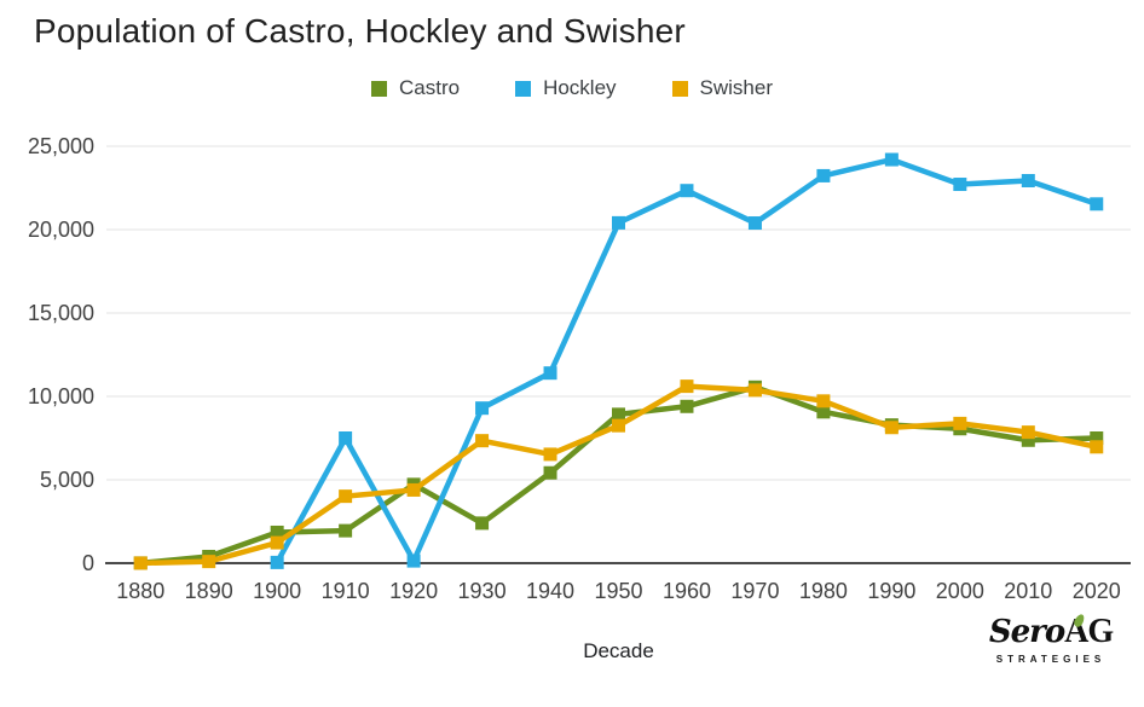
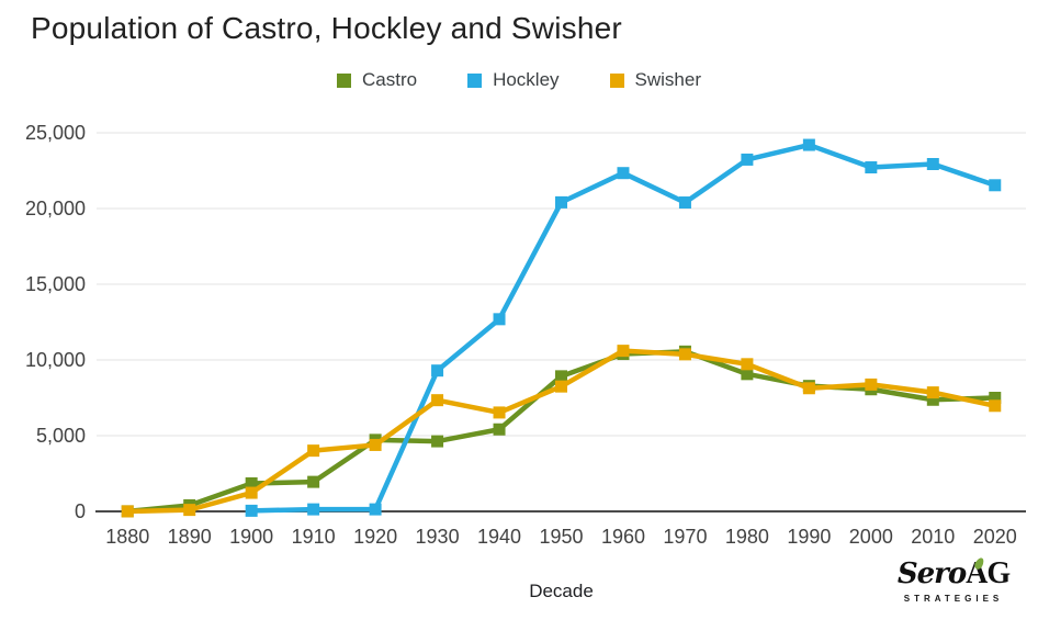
Hockley/1910: 7500 -> 100
Castro/1930: 2400 -> 4600
Hockley/1940: 11400 -> 12700
Castro/1960: 9400 -> 10400
